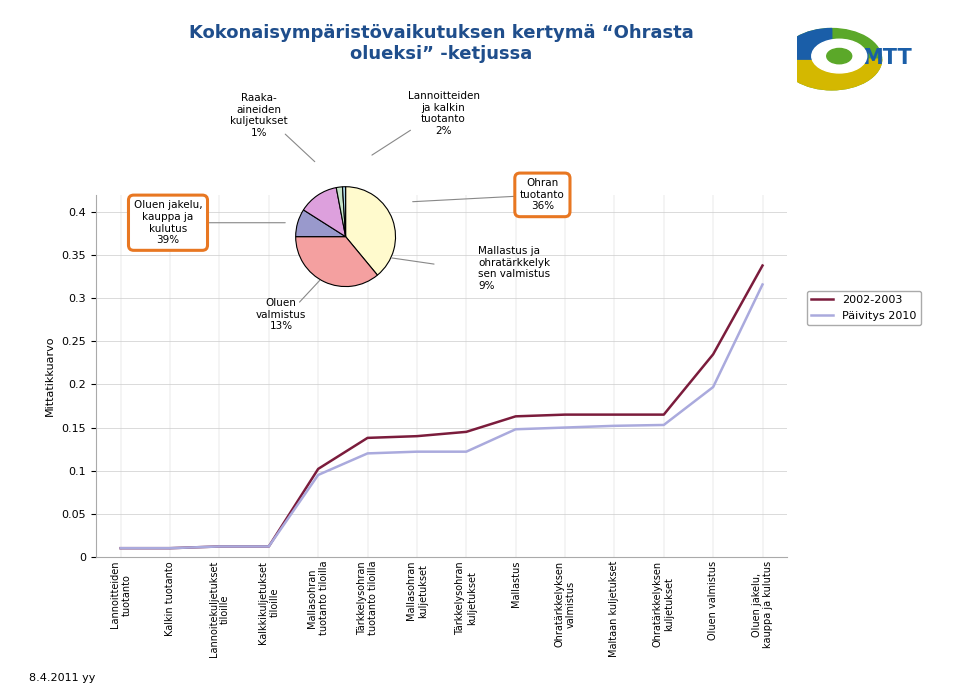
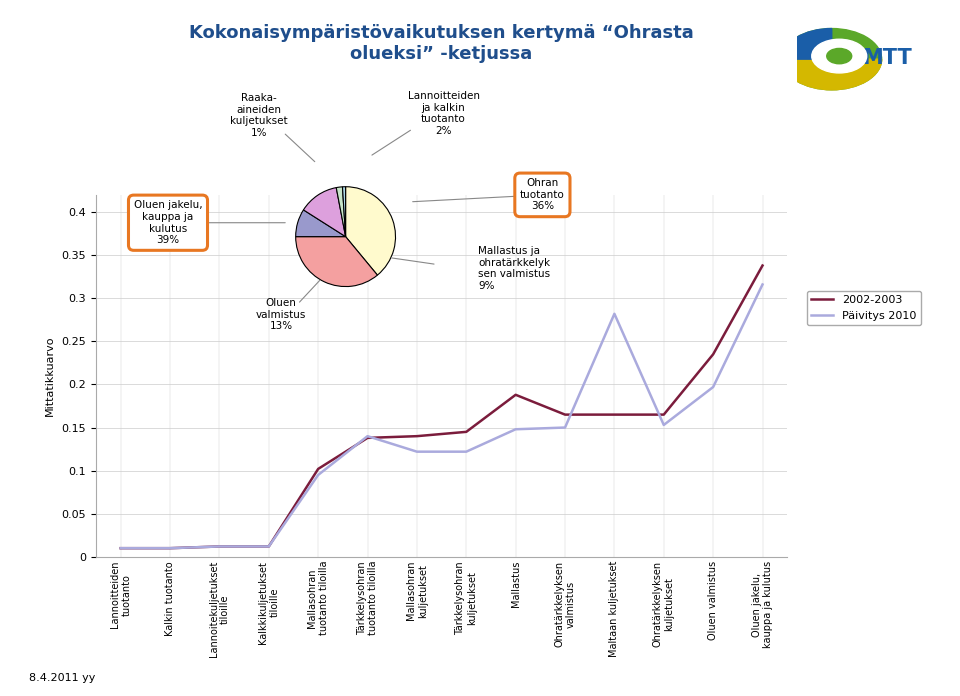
Päivitys 2010/Tärkkelysohran tuotanto tiloilla: 0.120 -> 0.140
2002-2003/Mallastus: 0.163 -> 0.188
Päivitys 2010/Maltaan kuljetukset: 0.152 -> 0.282
